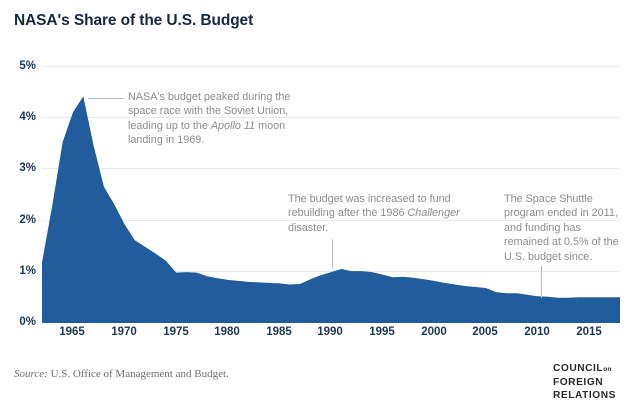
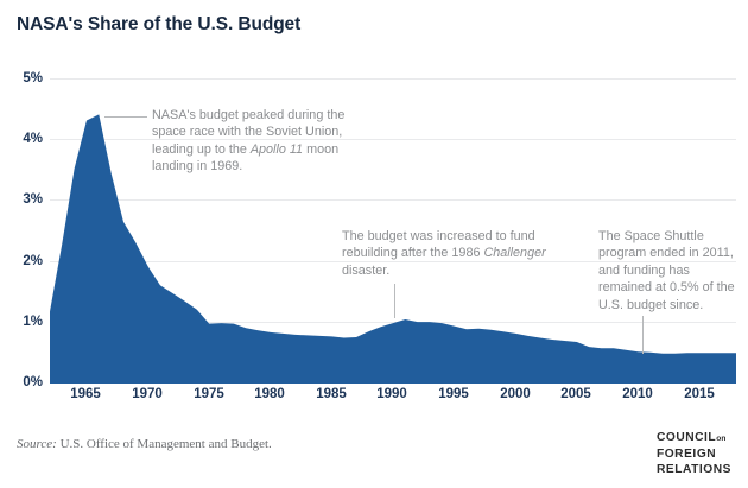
1965: 4.1% -> 4.3%
